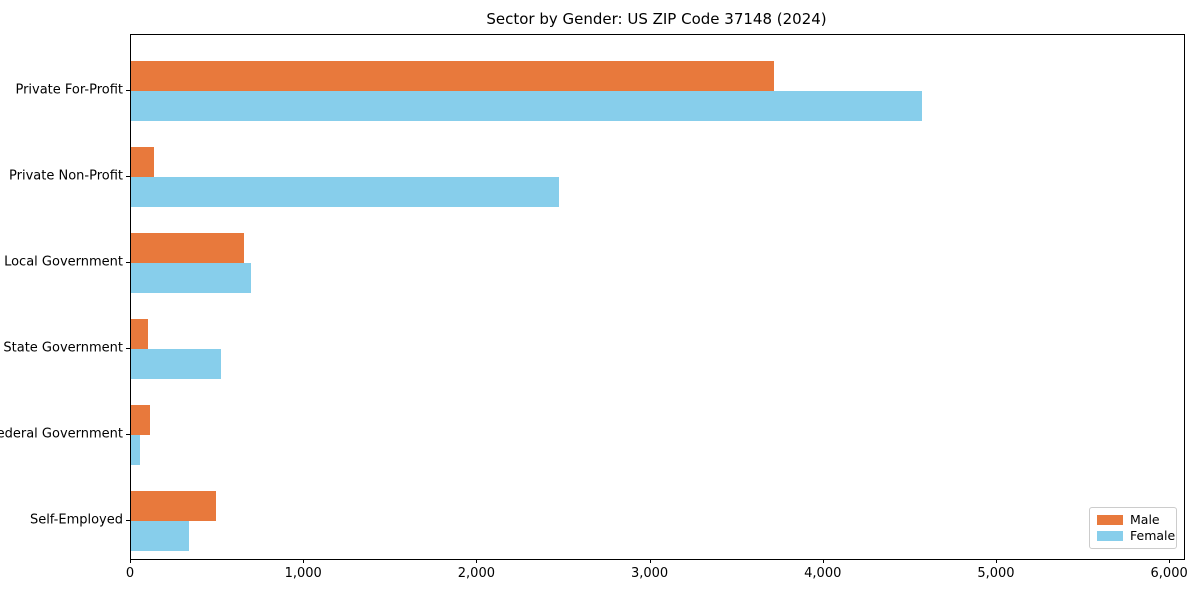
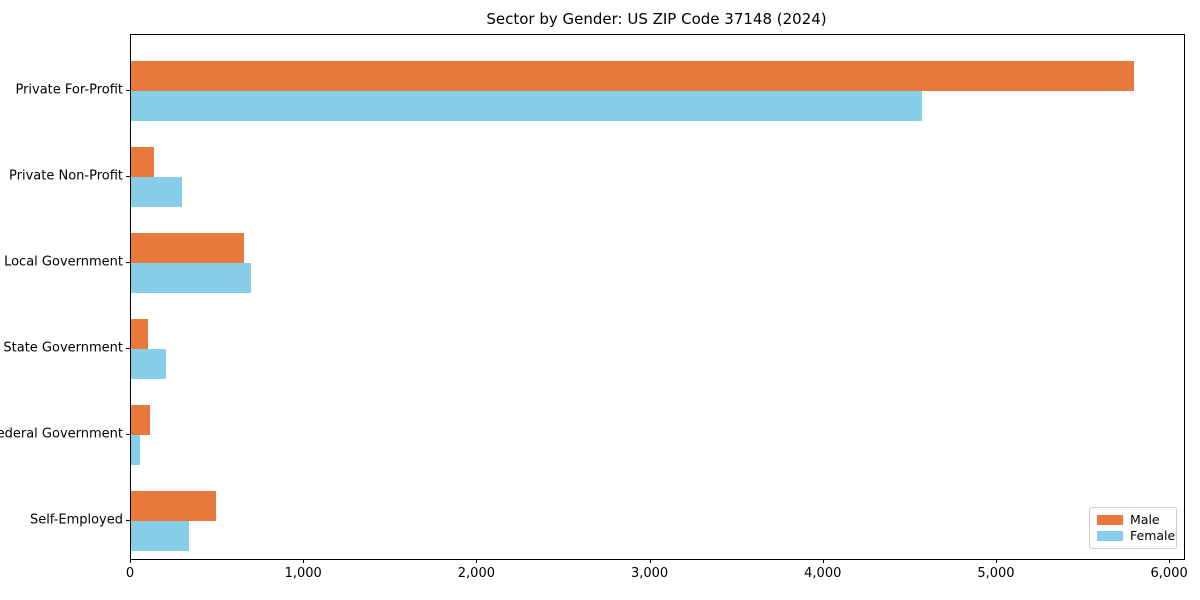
Male/Private For-Profit: 3710 -> 5790
Female/Private Non-Profit: 2470 -> 300
Female/State Government: 520 -> 200
